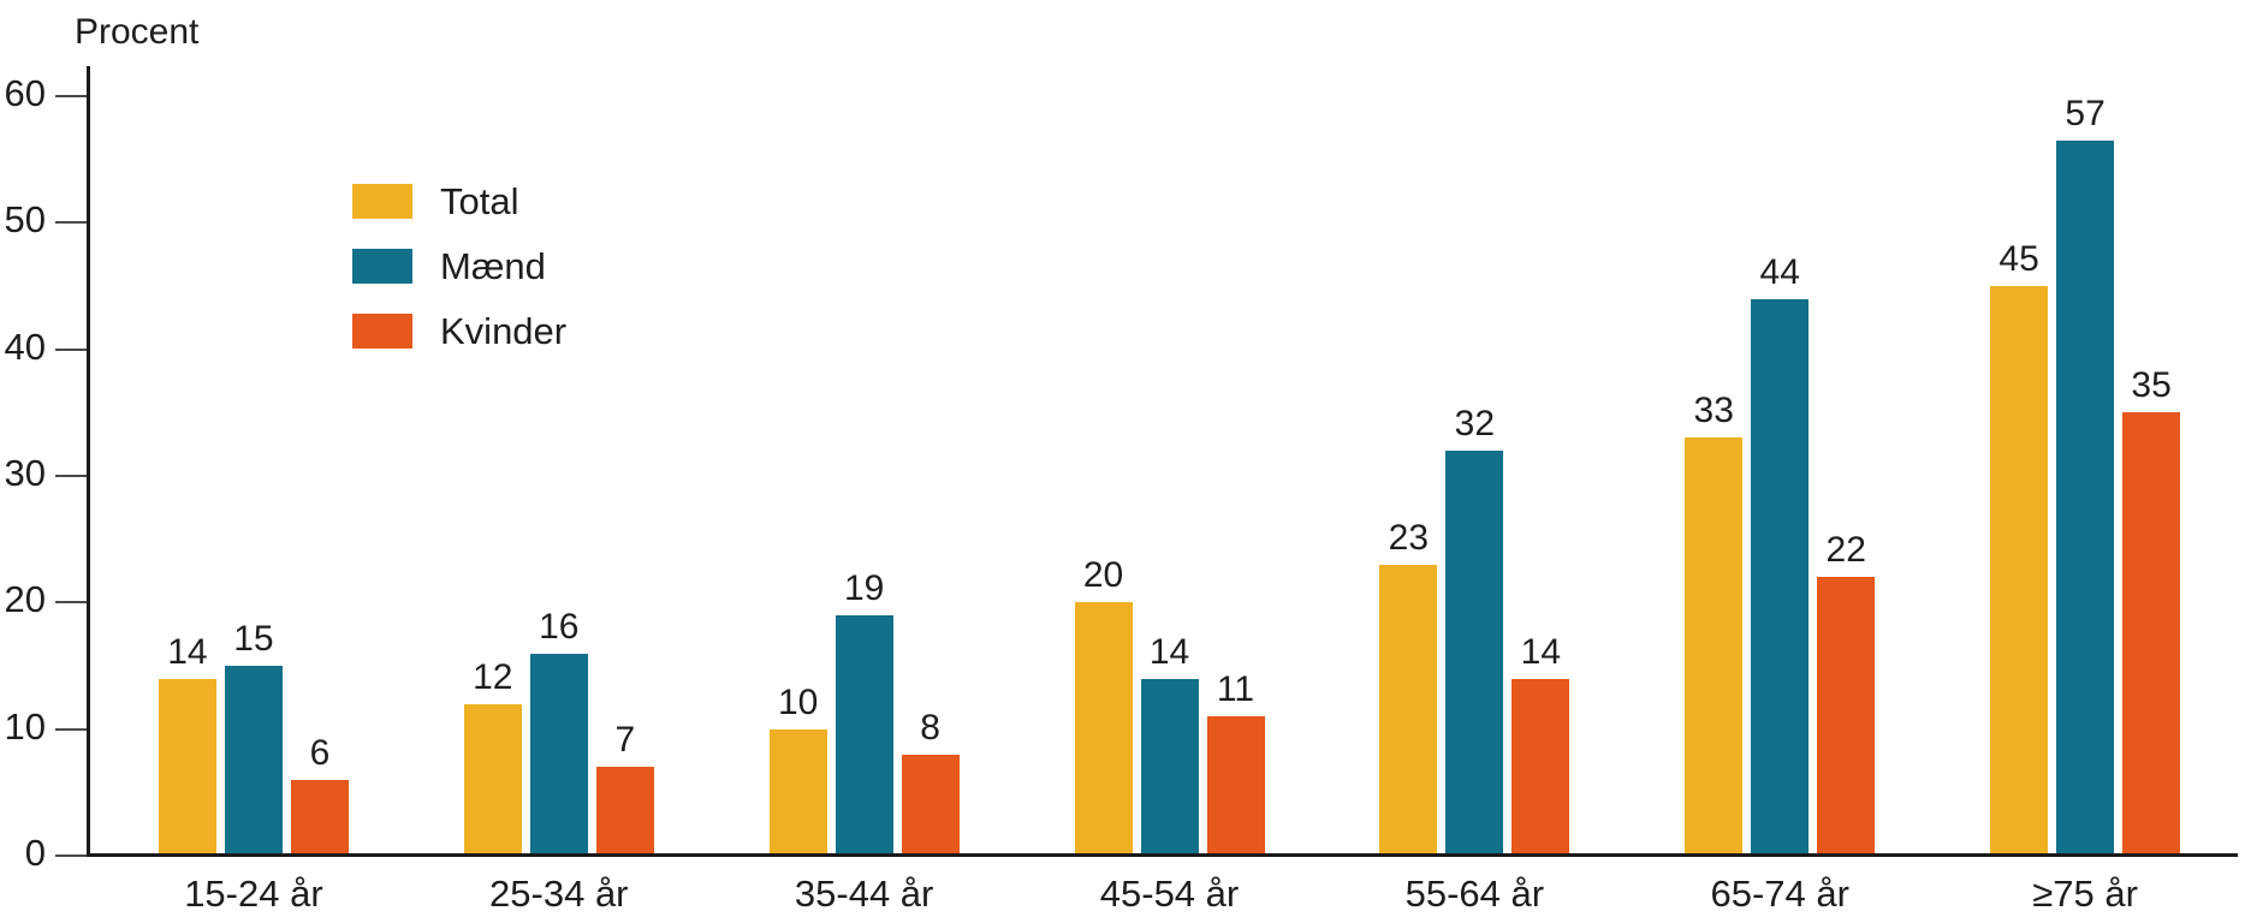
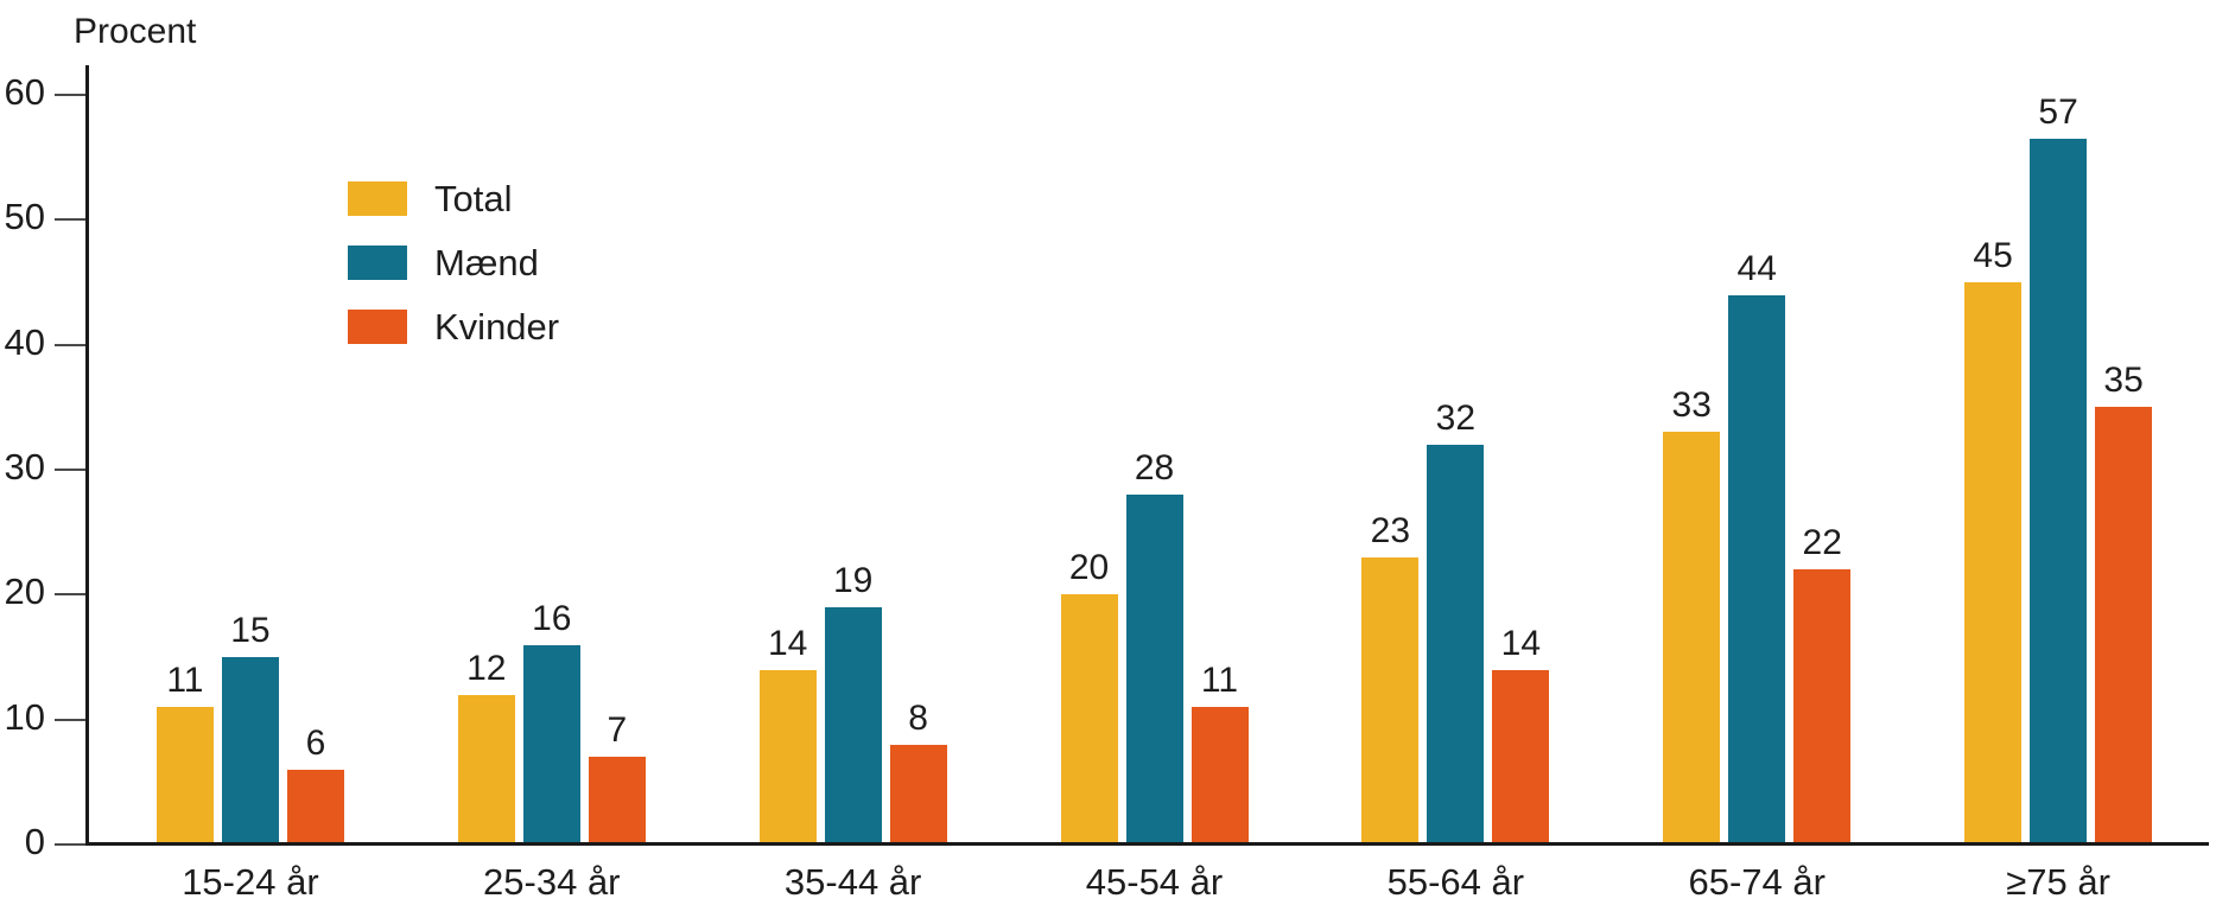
Total/15-24 år: 14 -> 11
Total/35-44 år: 10 -> 14
Mænd/45-54 år: 14 -> 28
